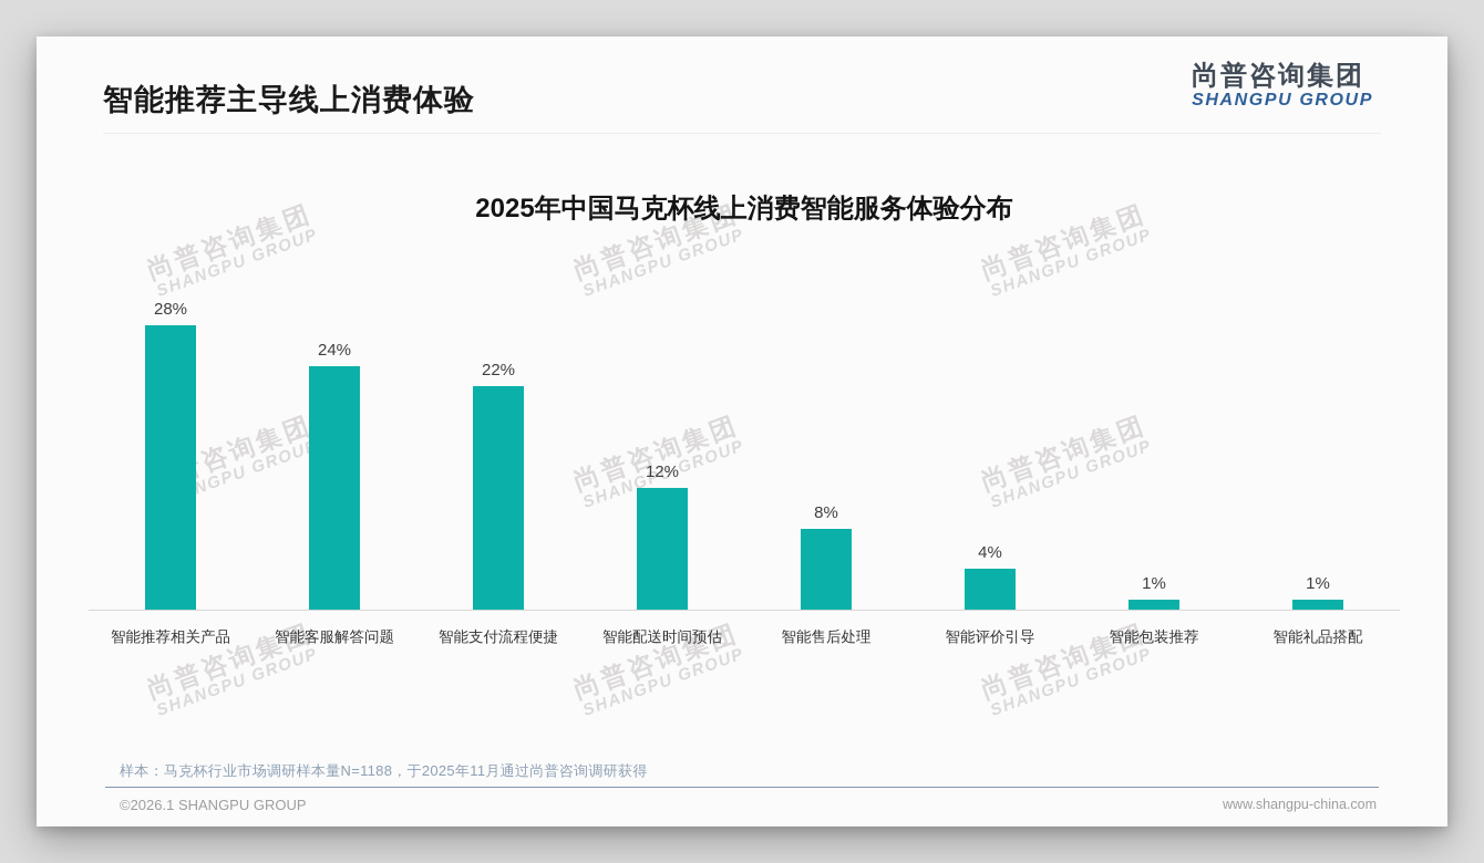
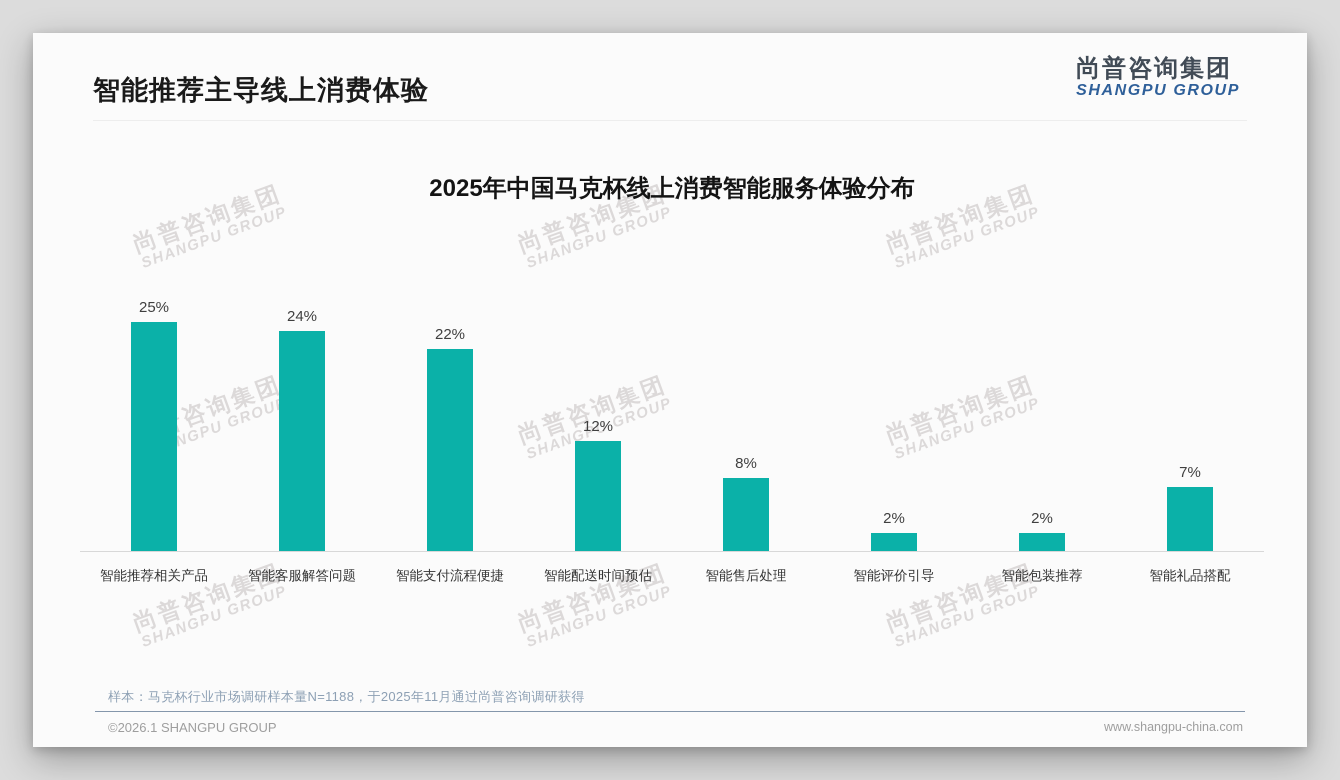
智能推荐相关产品: 28% -> 25%
智能评价引导: 4% -> 2%
智能包装推荐: 1% -> 2%
智能礼品搭配: 1% -> 7%
